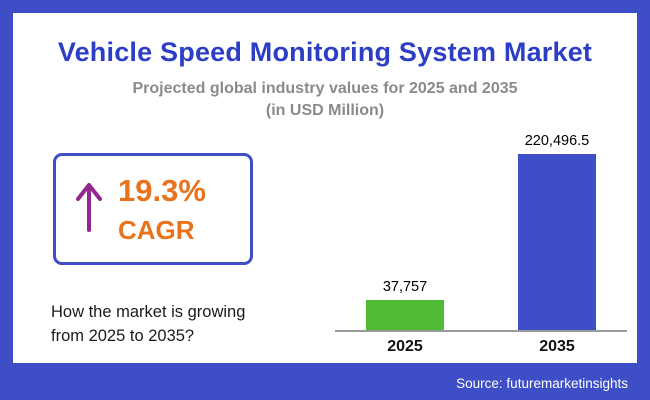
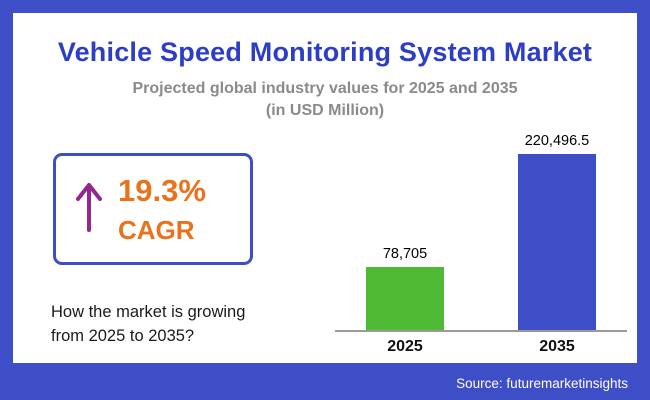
2025: 37,757 -> 78,705
